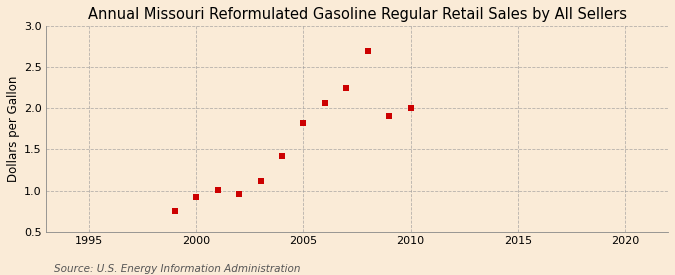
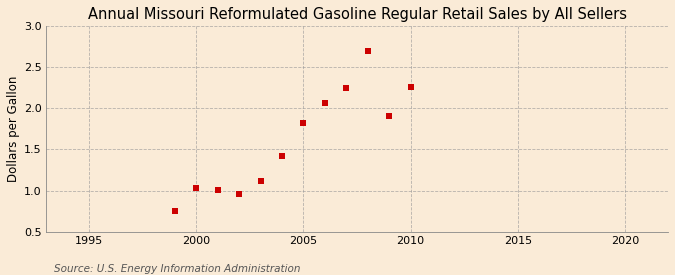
2000: 0.92 -> 1.03
2010: 2.00 -> 2.26
